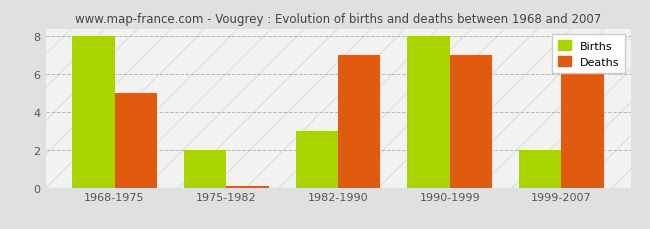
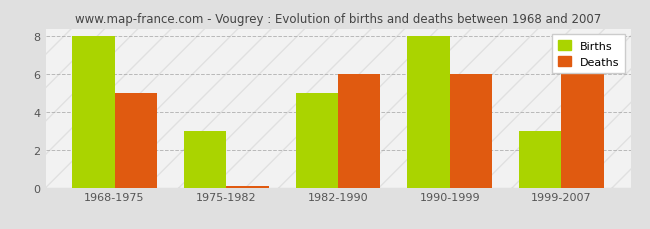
Births/1975-1982: 2 -> 3
Births/1982-1990: 3 -> 5
Deaths/1982-1990: 7.0 -> 6.0
Deaths/1990-1999: 7.0 -> 6.0
Births/1999-2007: 2 -> 3
